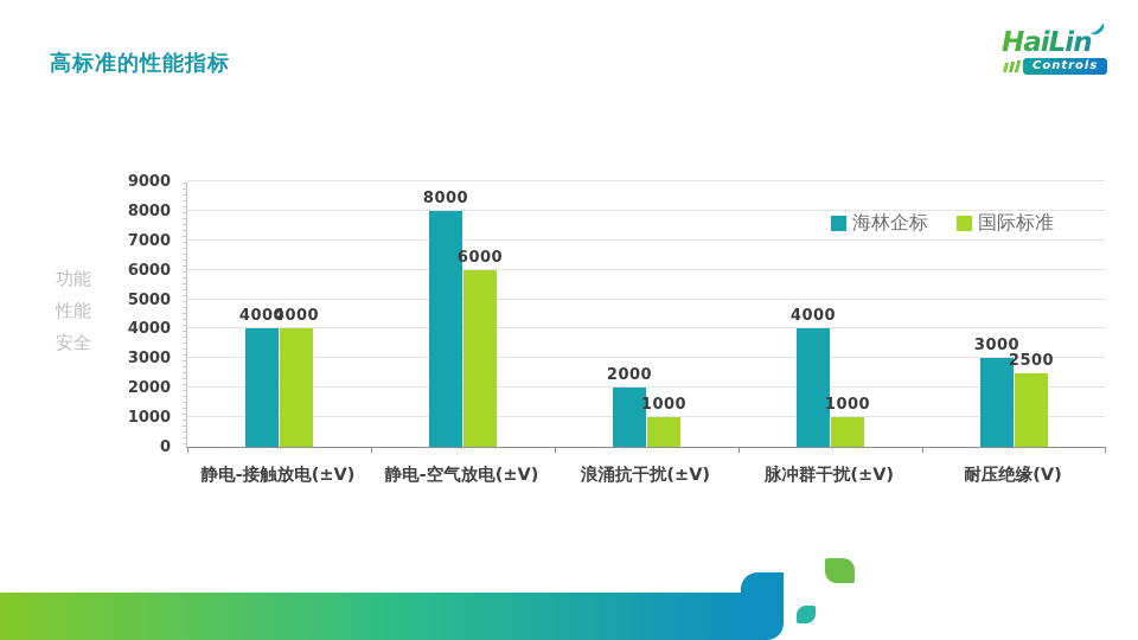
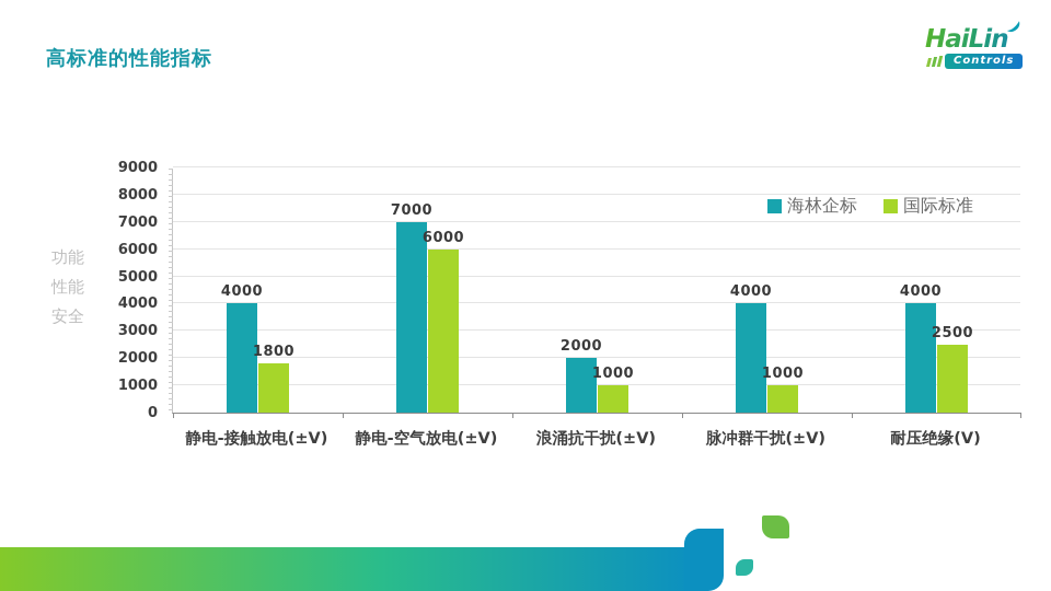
国际标准/静电-接触放电(±V): 4000 -> 1800
海林企标/静电-空气放电(±V): 8000 -> 7000
海林企标/耐压绝缘(V): 3000 -> 4000
